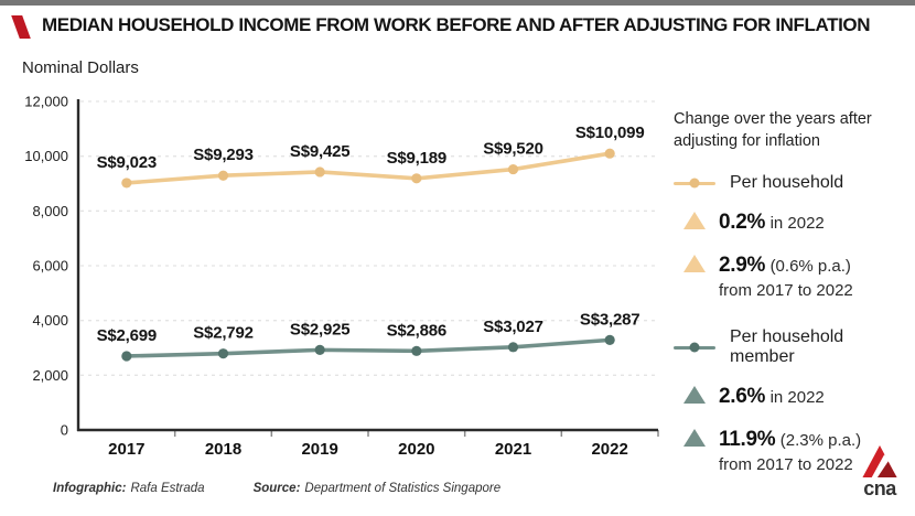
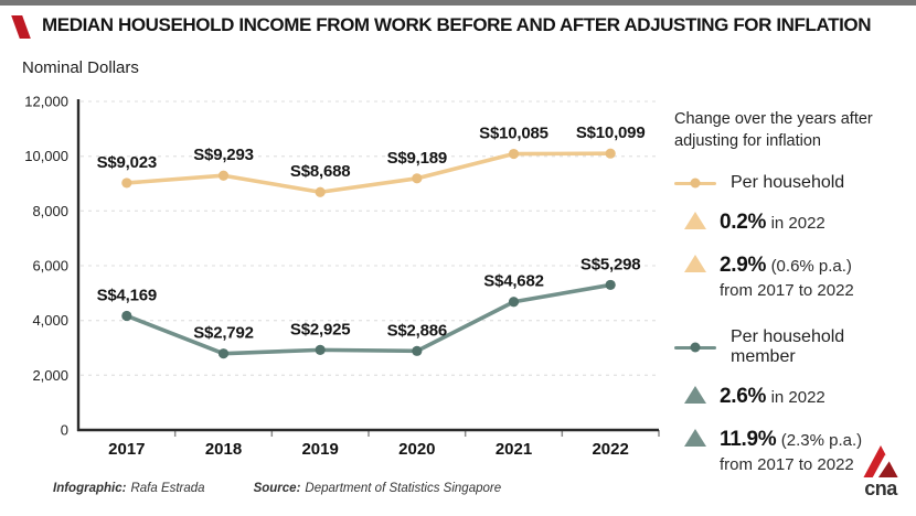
Per household member/2017: 2,699 -> 4,169
Per household/2019: 9,425 -> 8,688
Per household/2021: 9,520 -> 10,085
Per household member/2021: 3,027 -> 4,682
Per household member/2022: 3,287 -> 5,298
